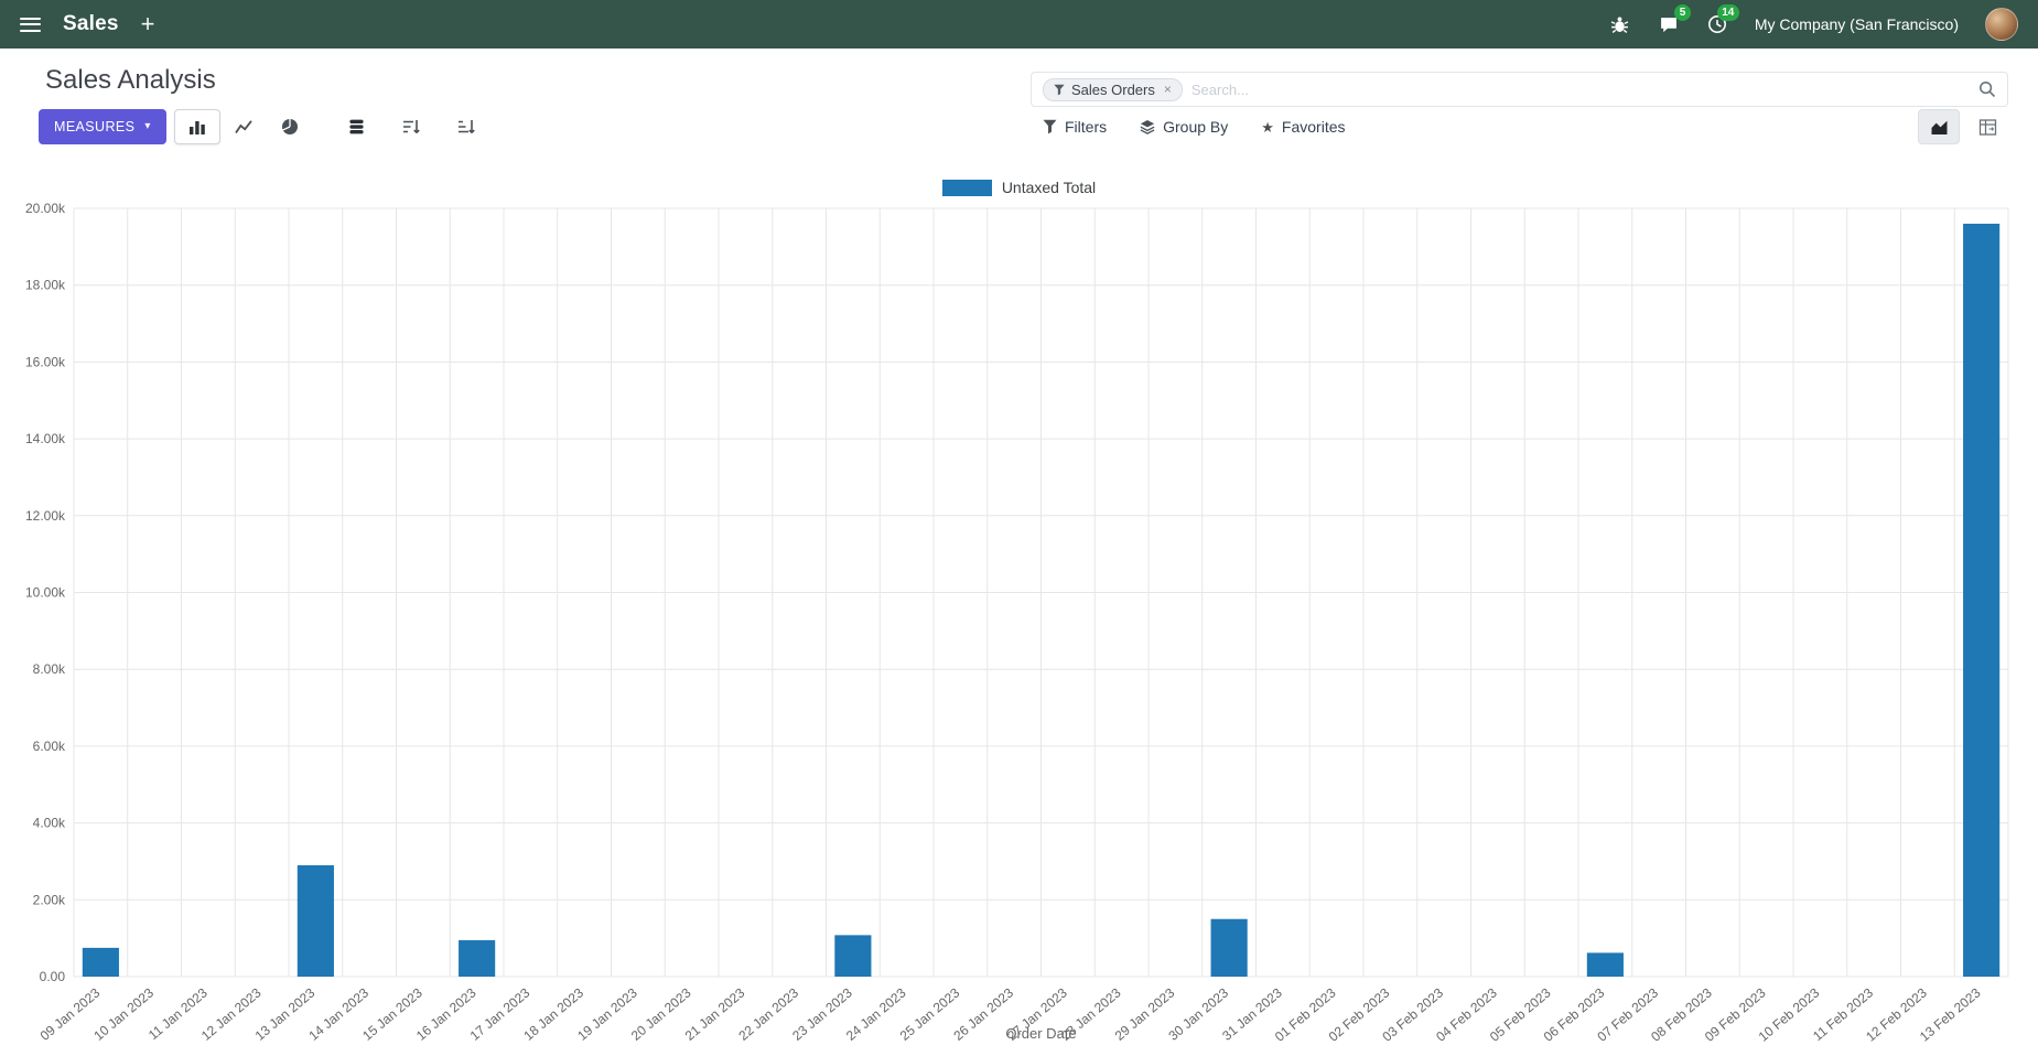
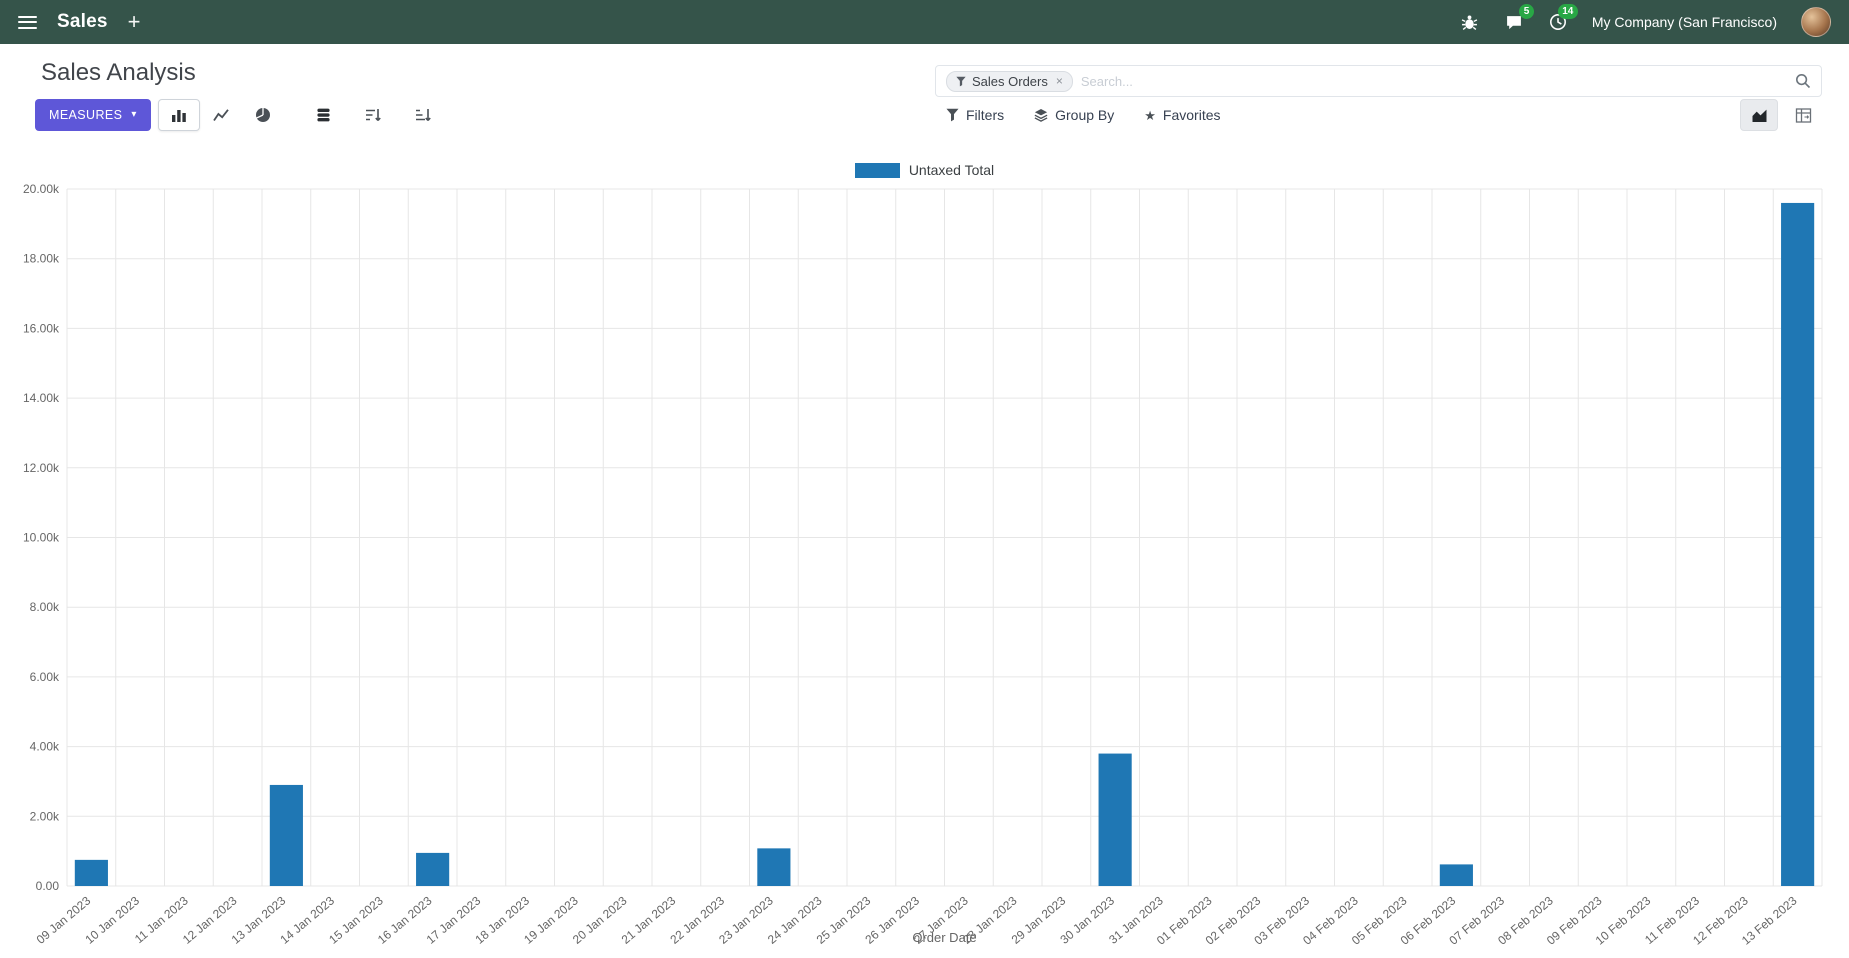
30 Jan 2023: 1.5k -> 3.8k
